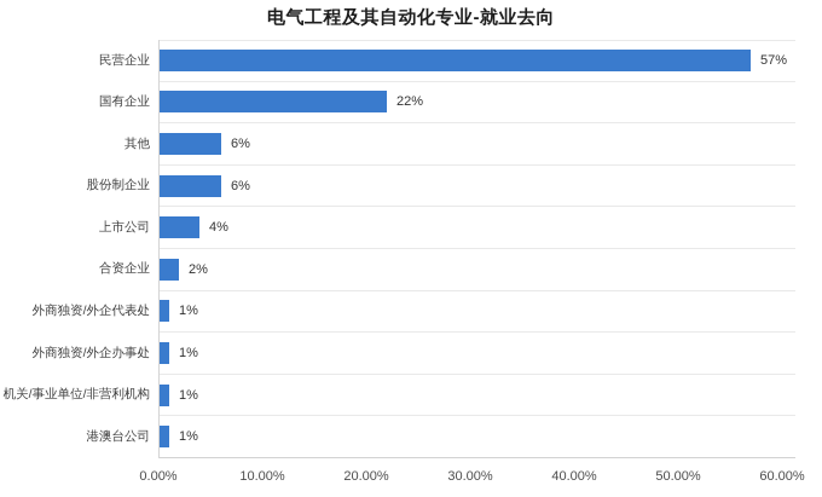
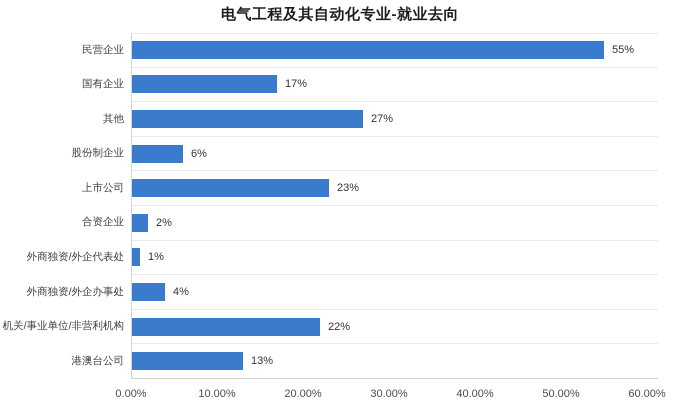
民营企业: 57% -> 55%
国有企业: 22% -> 17%
其他: 6% -> 27%
上市公司: 4% -> 23%
外商独资/外企办事处: 1% -> 4%
机关/事业单位/非营利机构: 1% -> 22%
港澳台公司: 1% -> 13%
